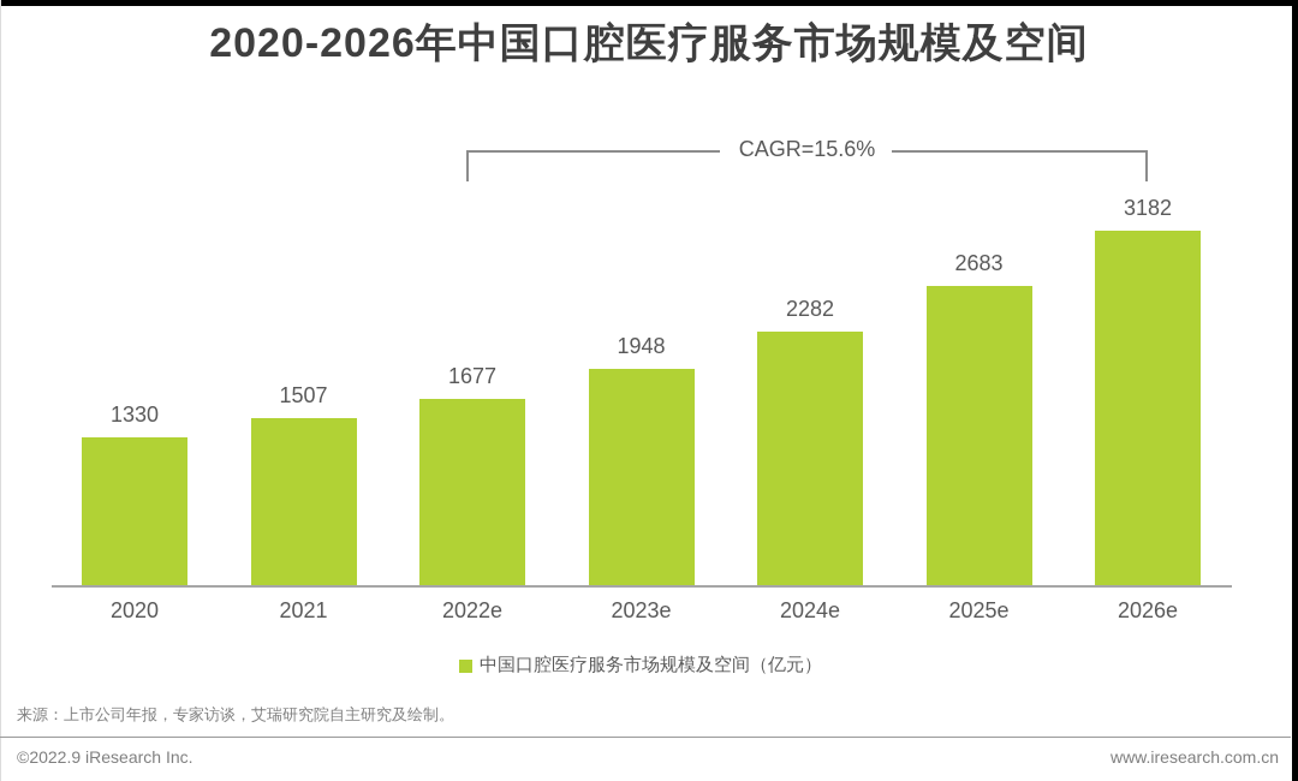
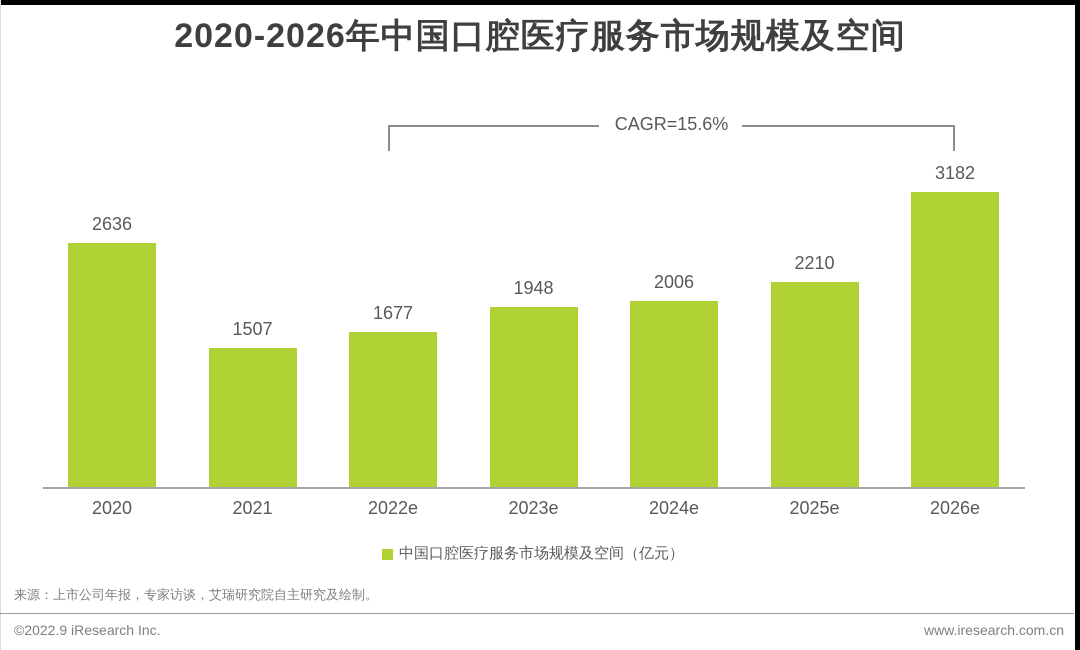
2020: 1330 -> 2636
2024e: 2282 -> 2006
2025e: 2683 -> 2210
